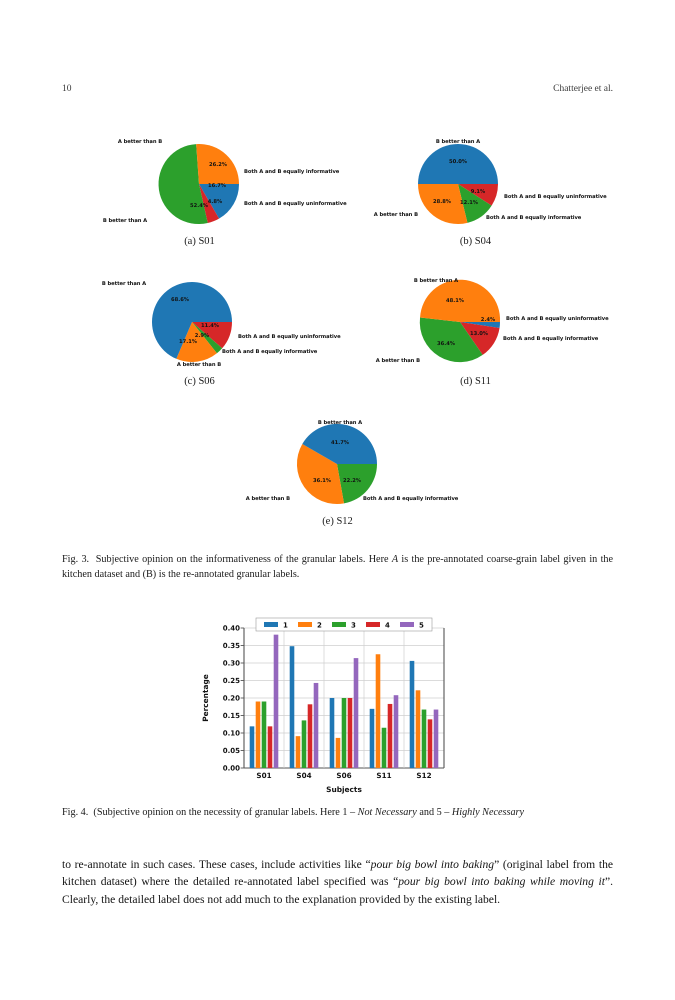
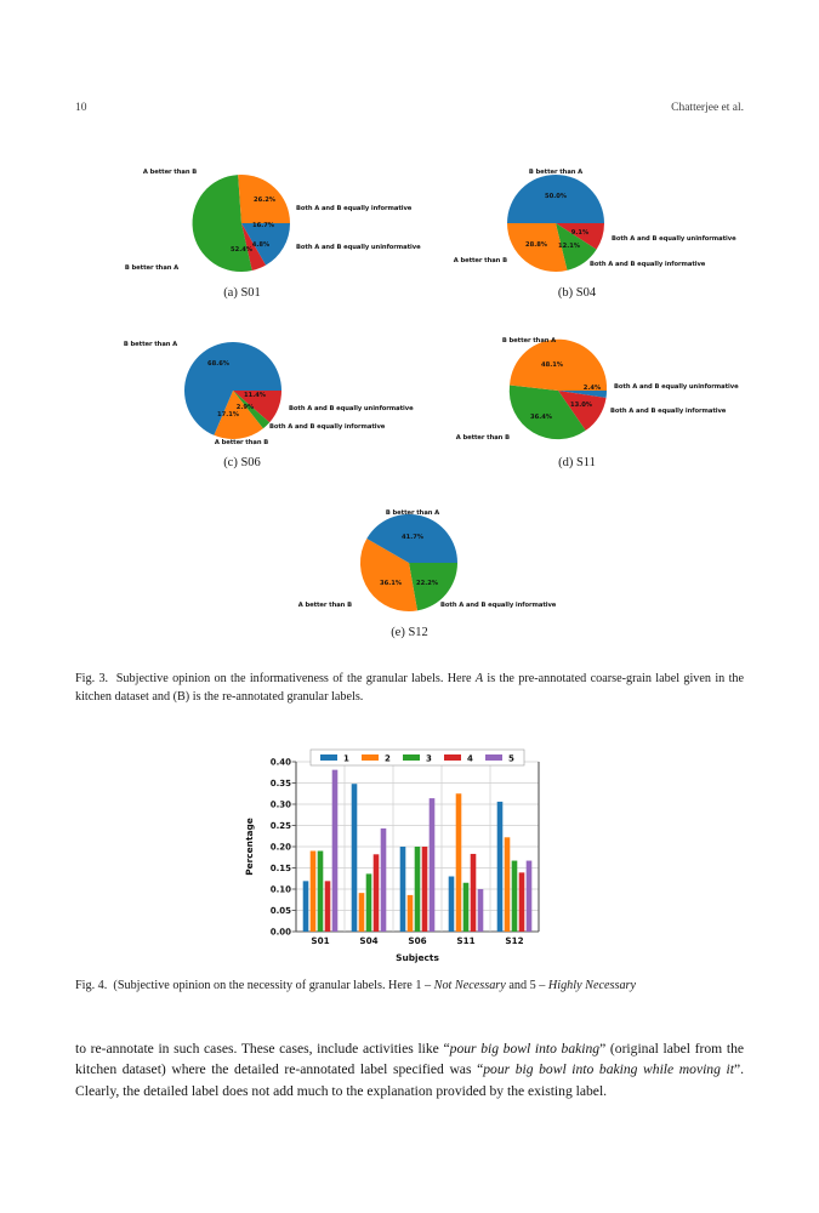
1/S11: 0.17 -> 0.13
5/S11: 0.21 -> 0.10
